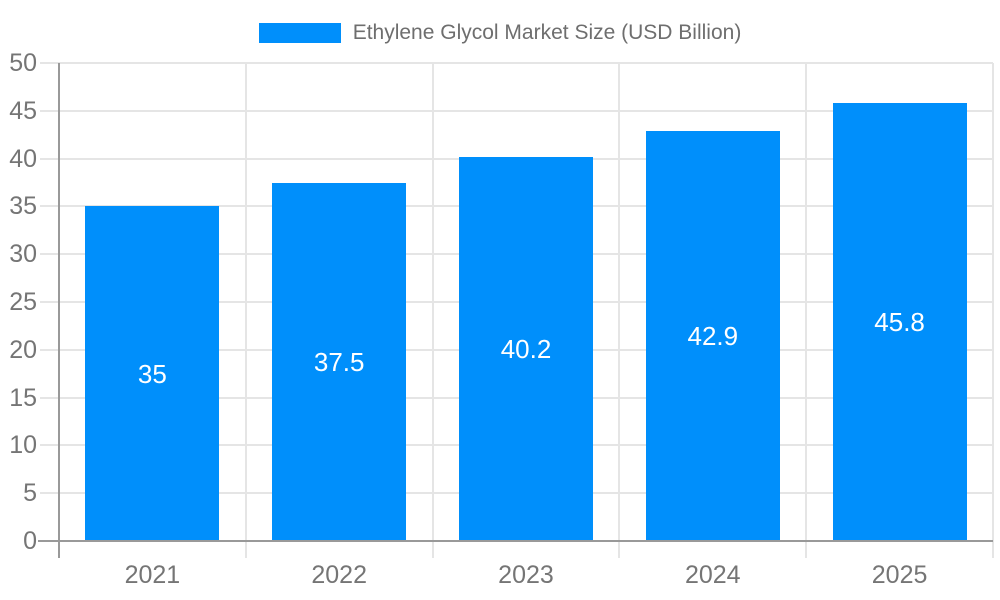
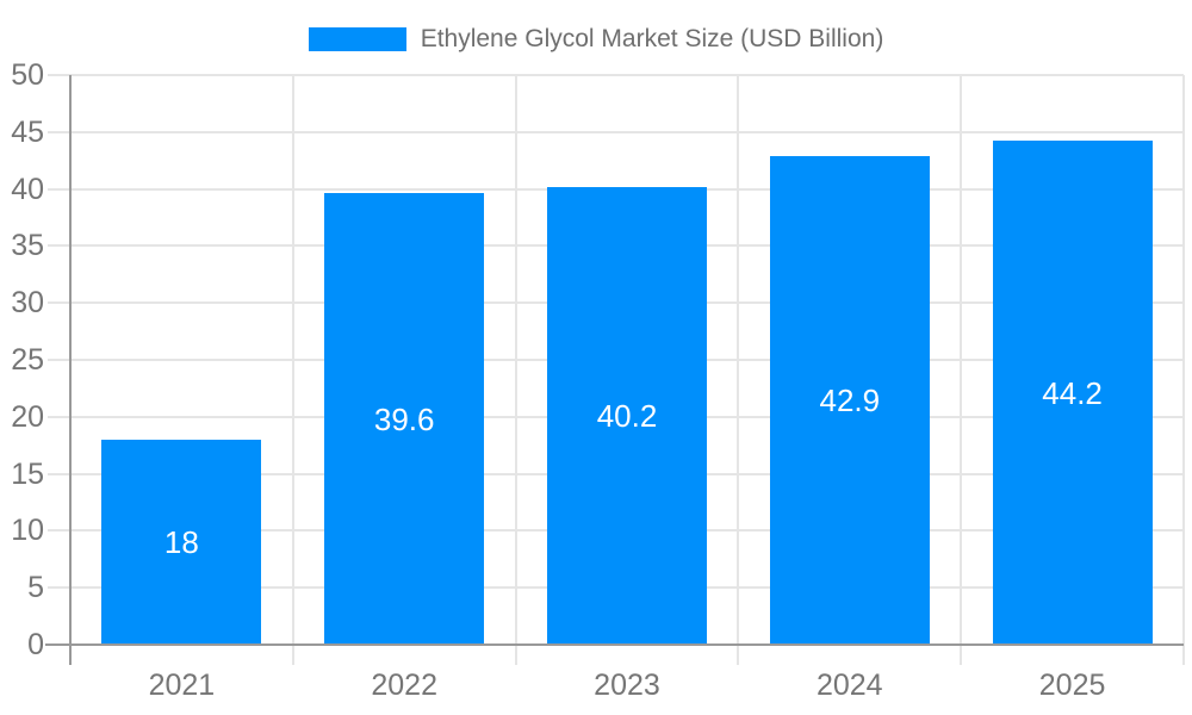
2021: 35 -> 18
2022: 37.5 -> 39.6
2025: 45.8 -> 44.2
